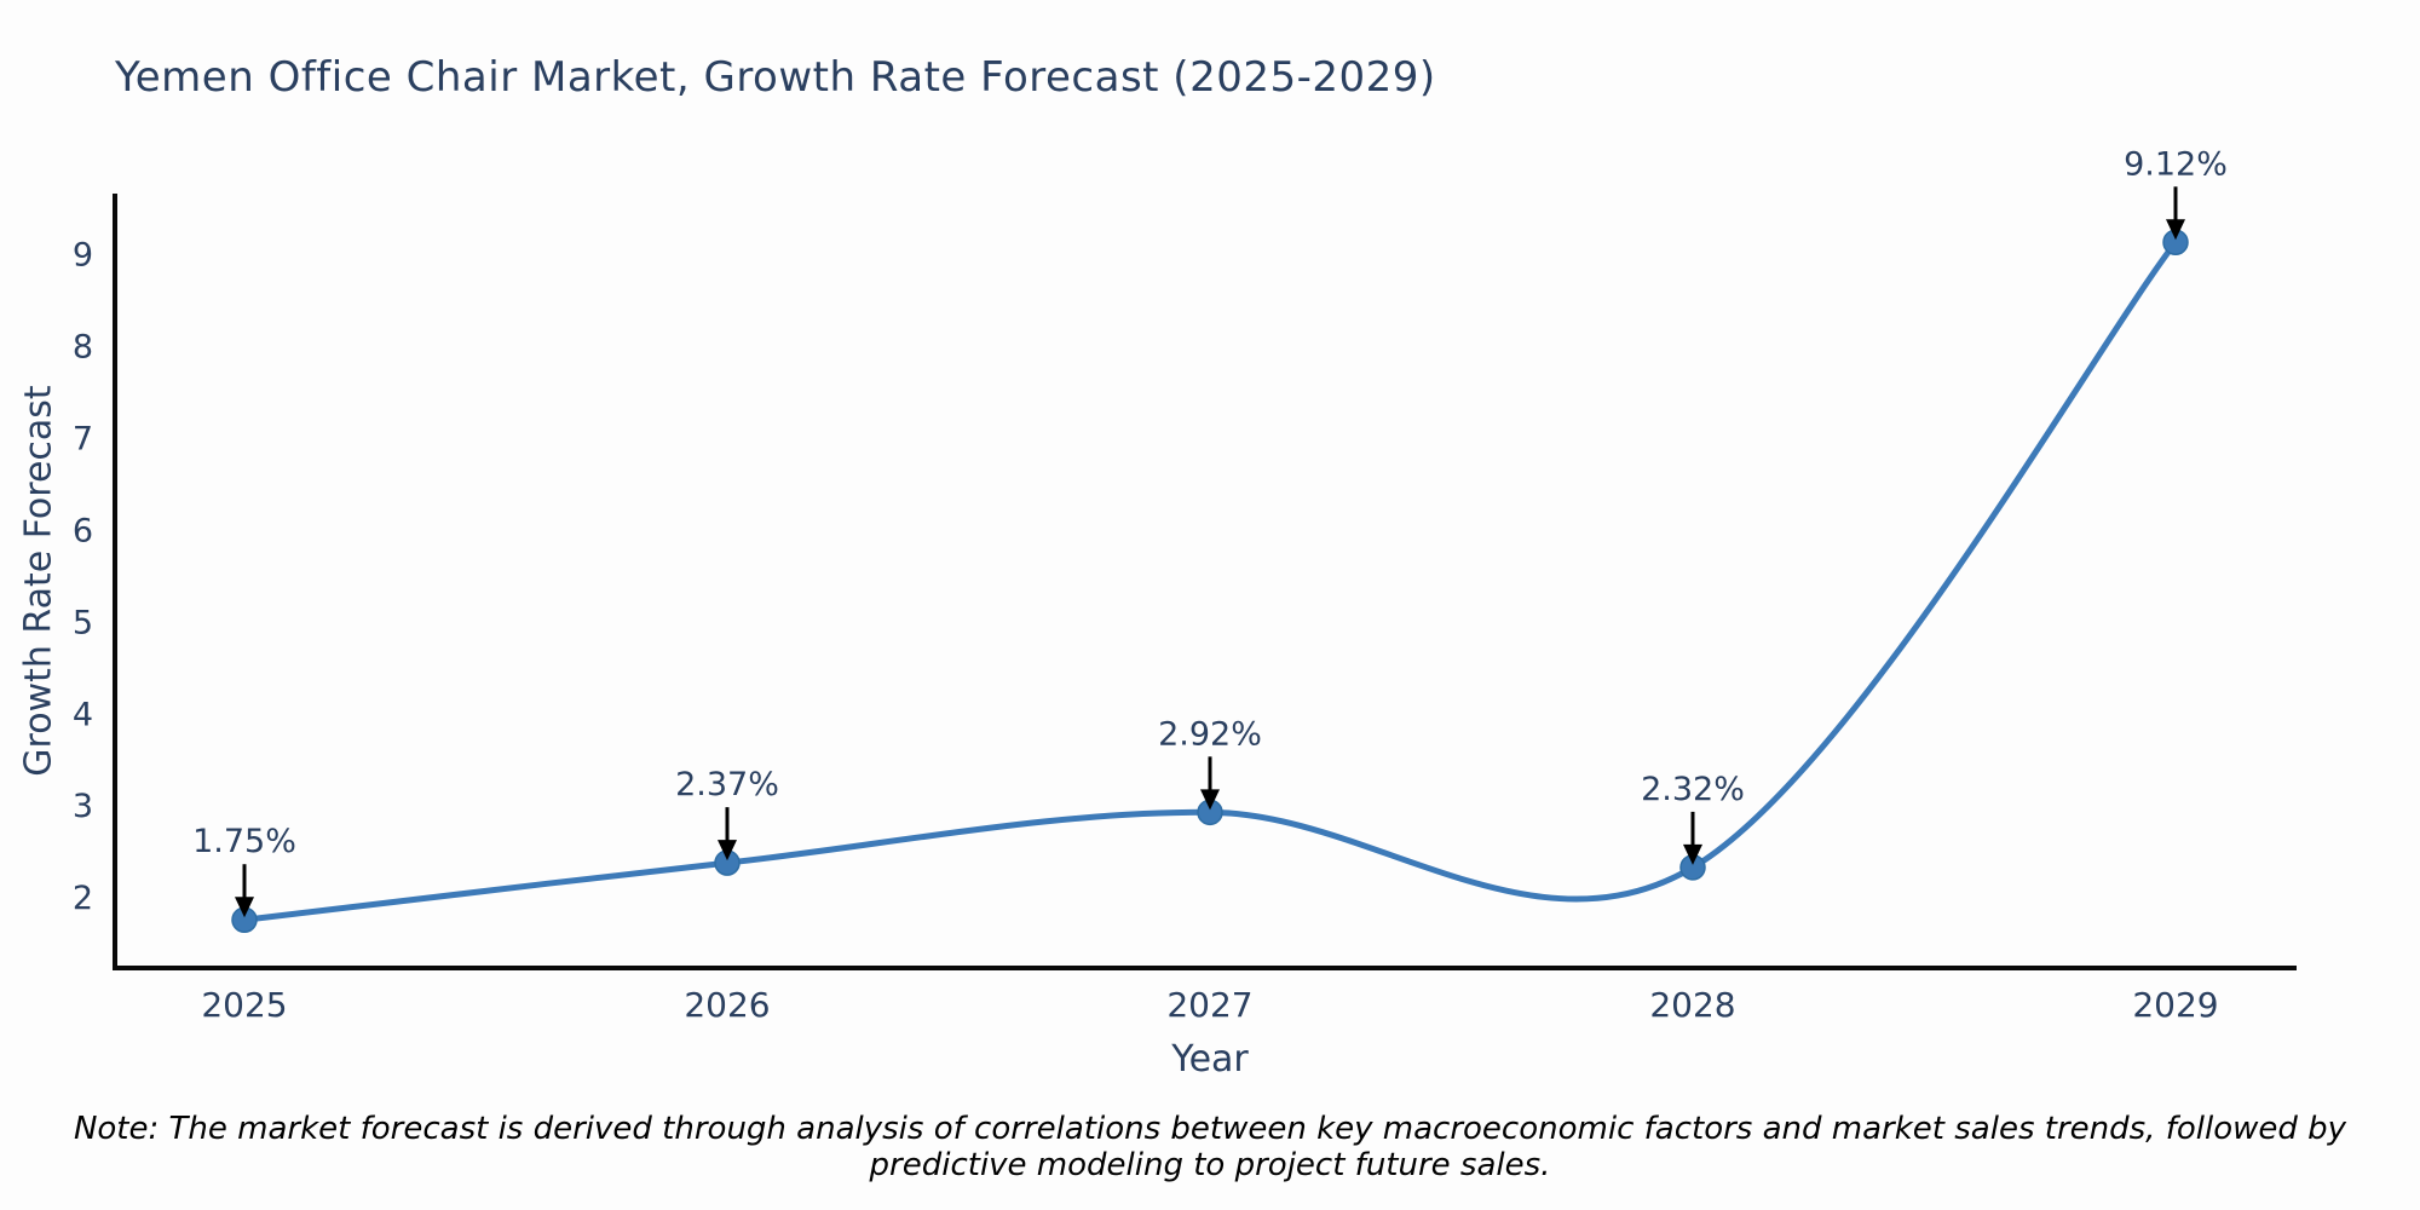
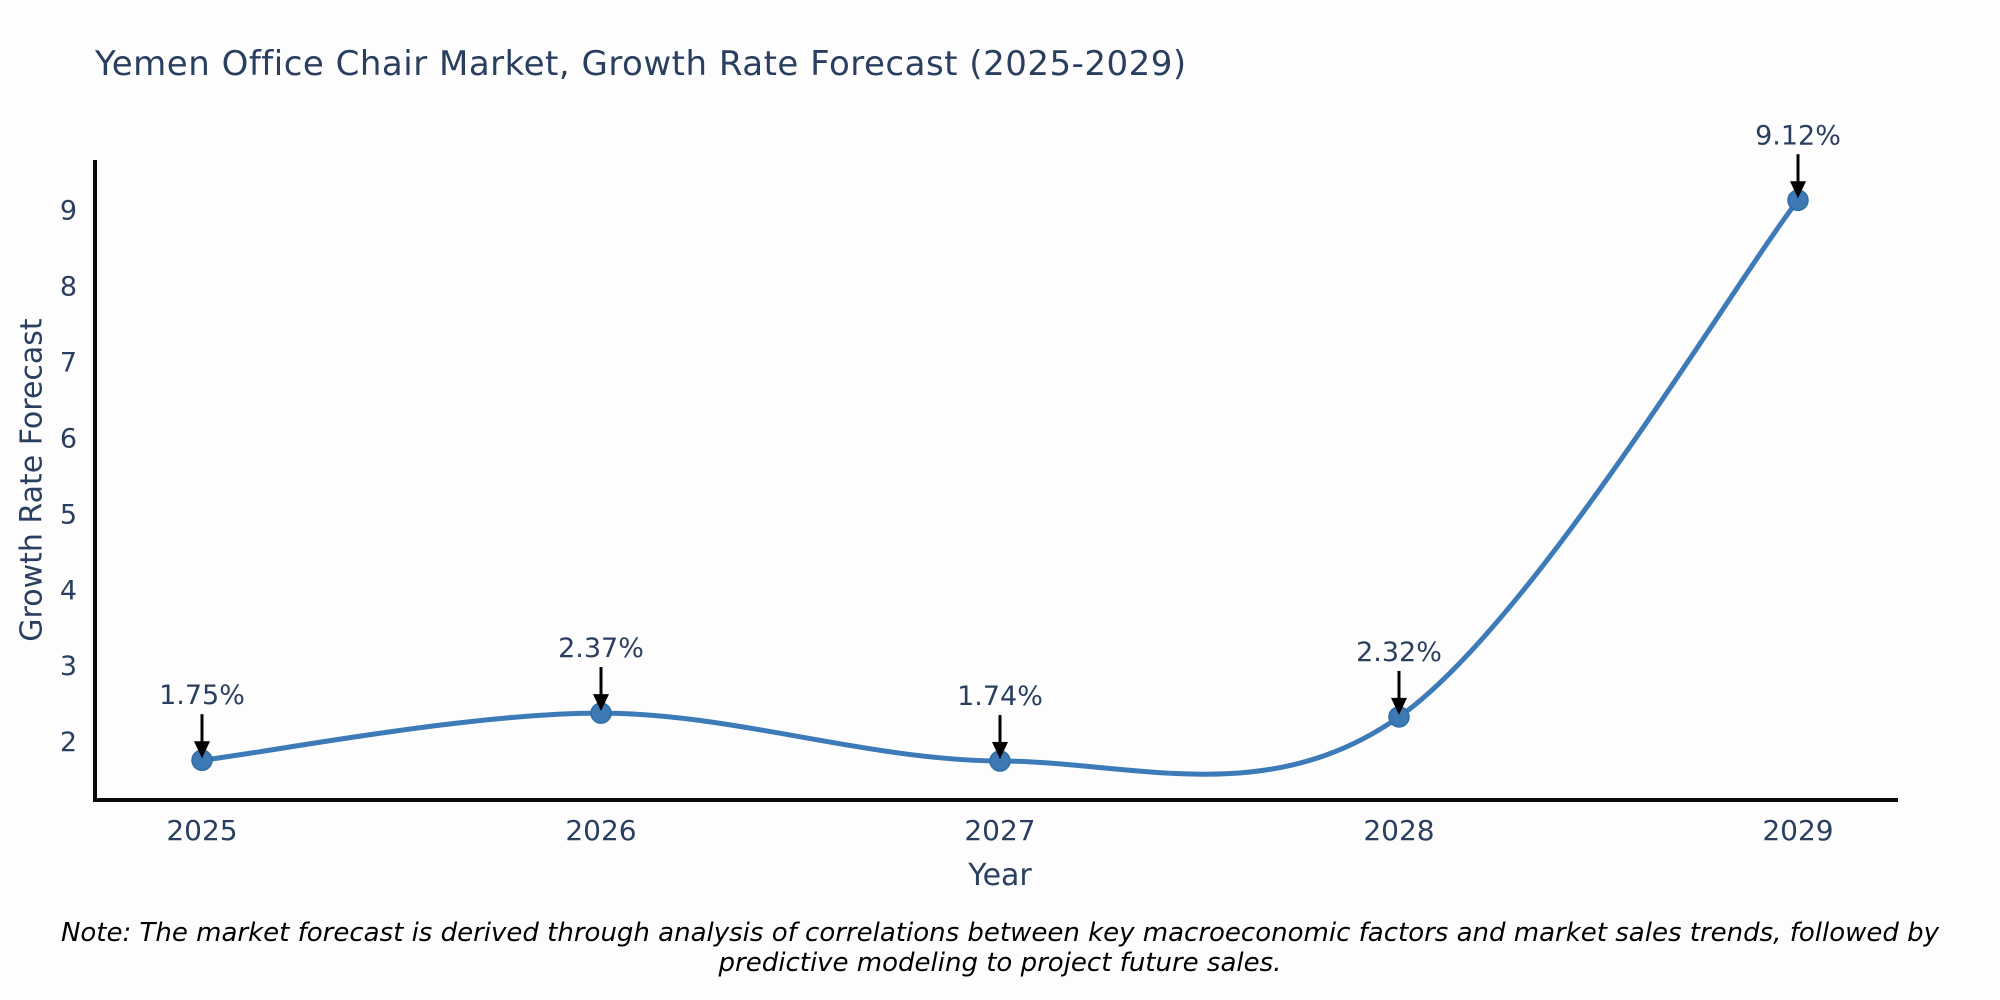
2027: 2.92% -> 1.74%
